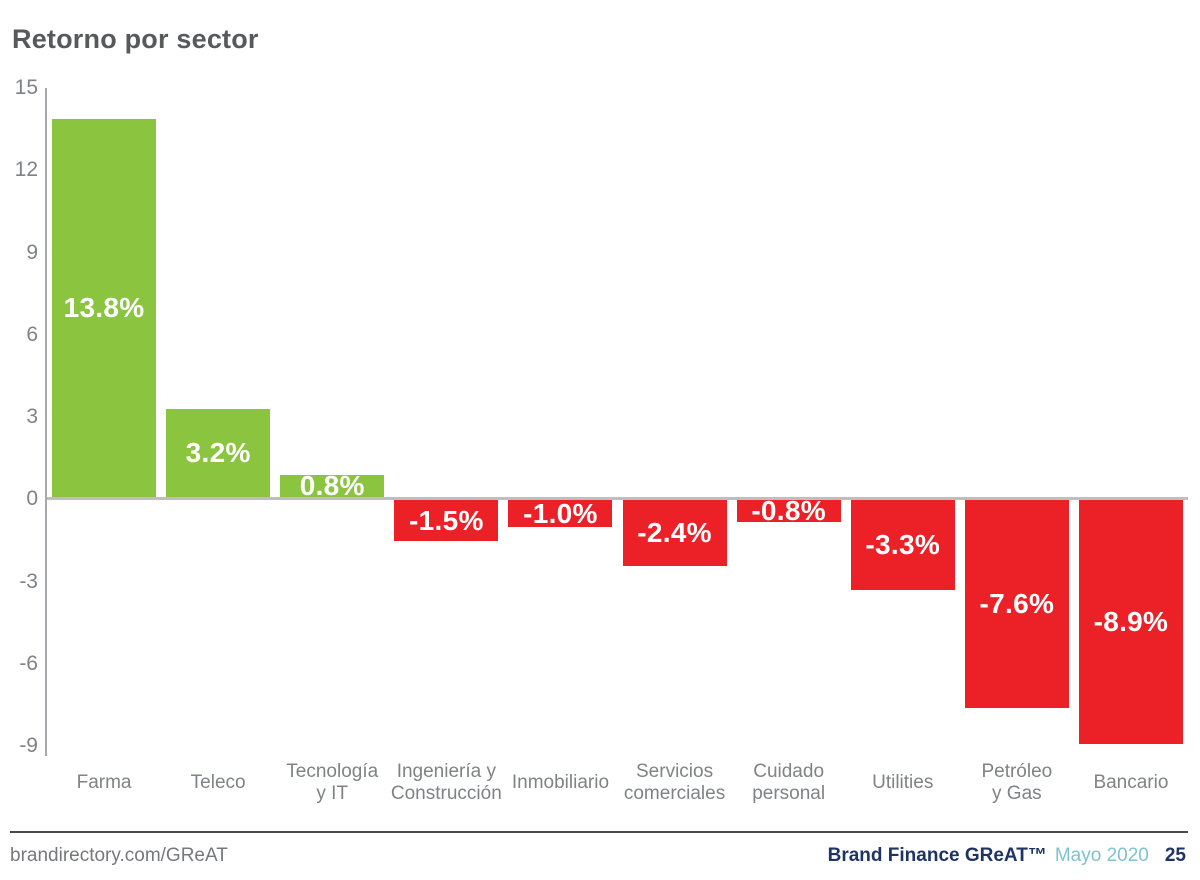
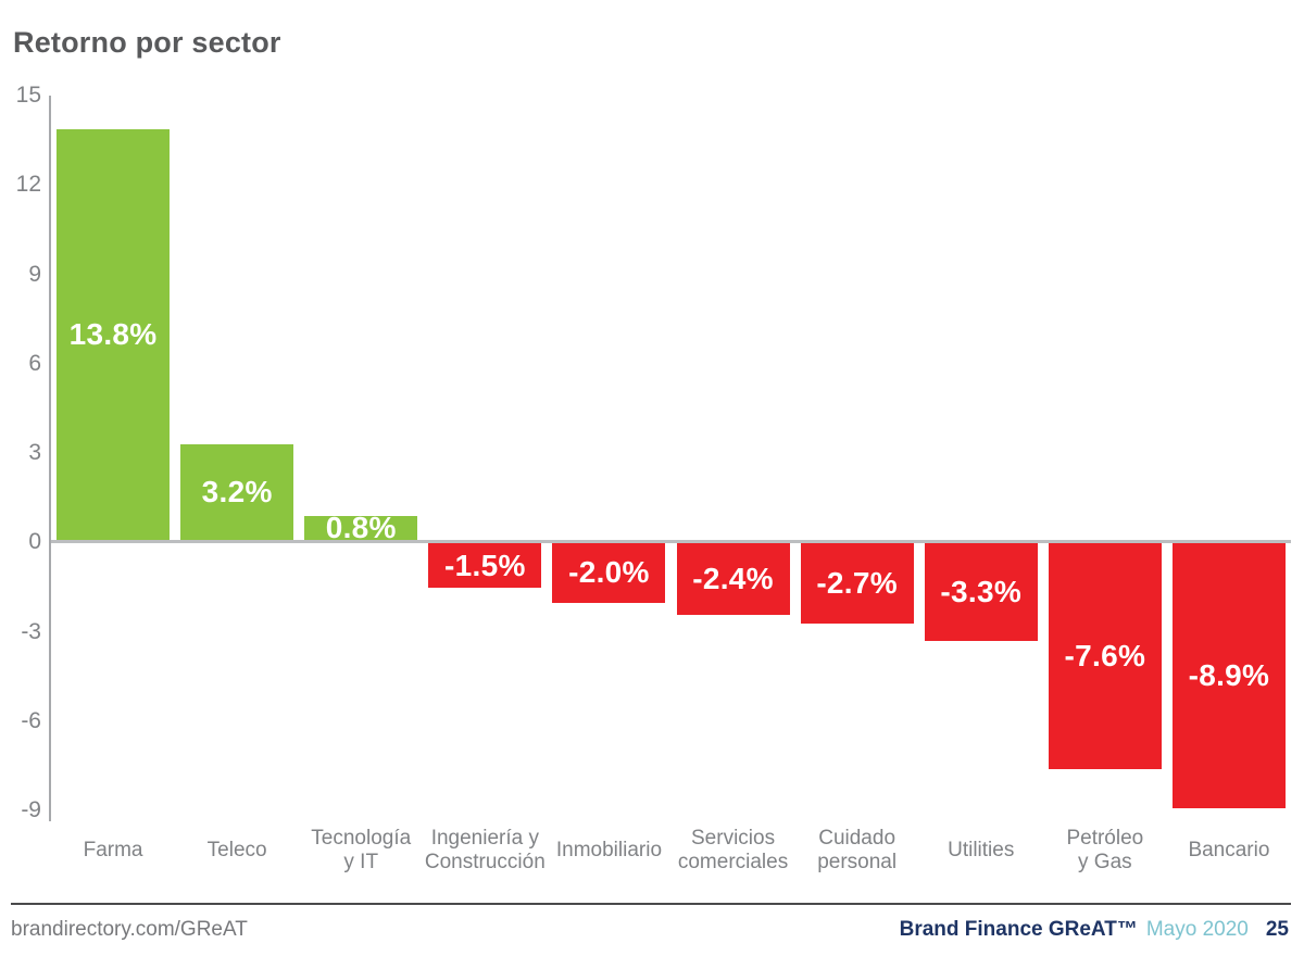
Inmobiliario: -1.0% -> -2.0%
Cuidado personal: -0.8% -> -2.7%
